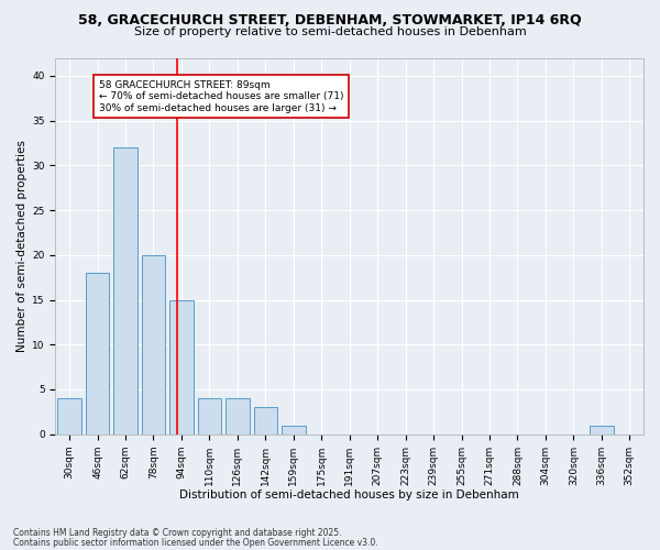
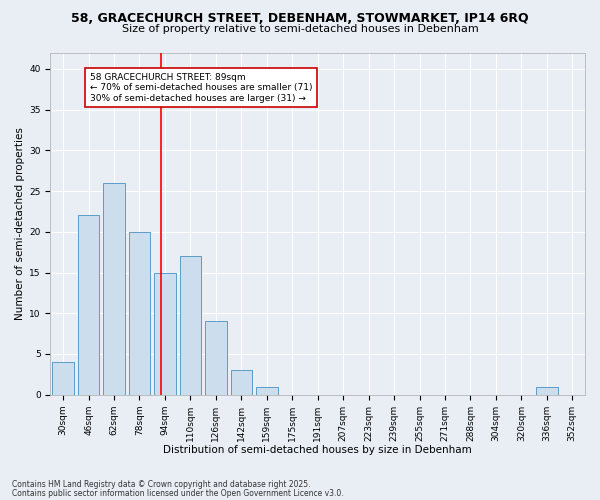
46sqm: 18 -> 22
62sqm: 32 -> 26
110sqm: 4 -> 17
126sqm: 4 -> 9
